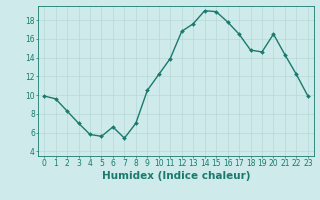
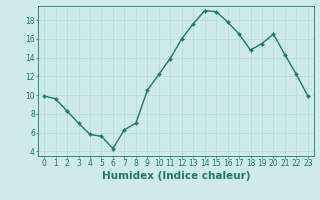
6: 6.6 -> 4.3
7: 5.4 -> 6.3
12: 16.8 -> 16.0
19: 14.6 -> 15.5
